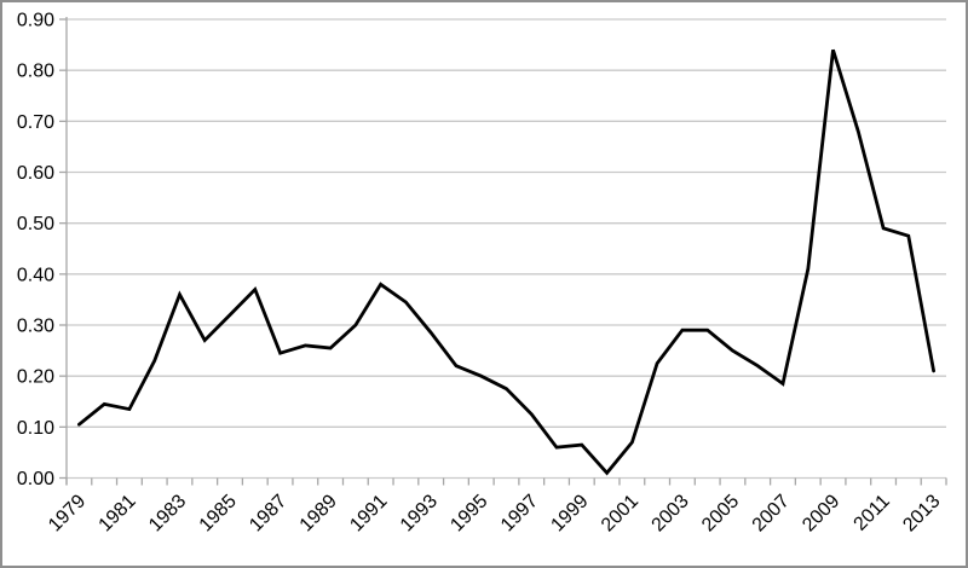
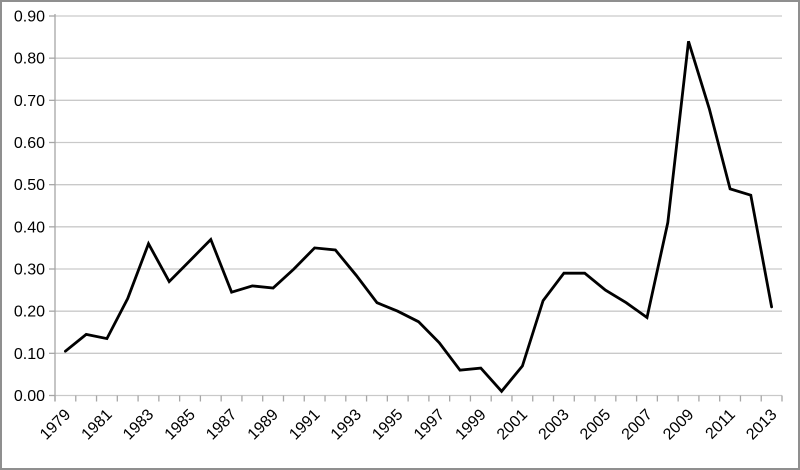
1991: 0.38 -> 0.35
